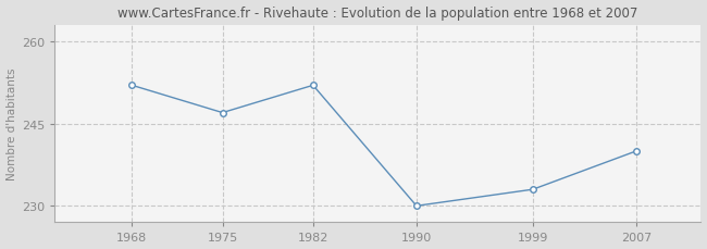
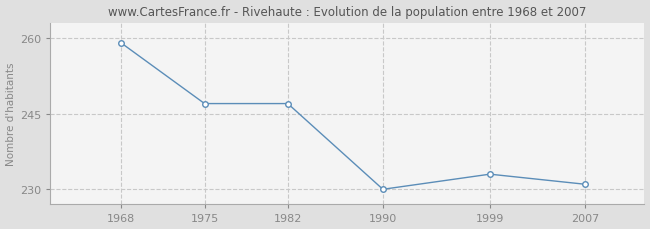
1968: 252 -> 259
1982: 252 -> 247
2007: 240 -> 231
